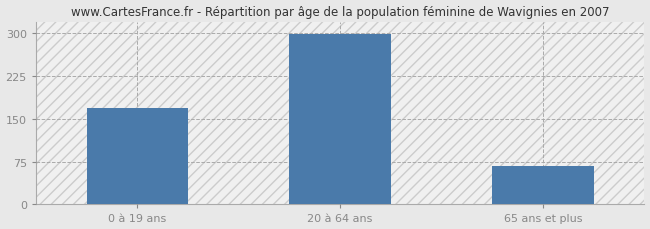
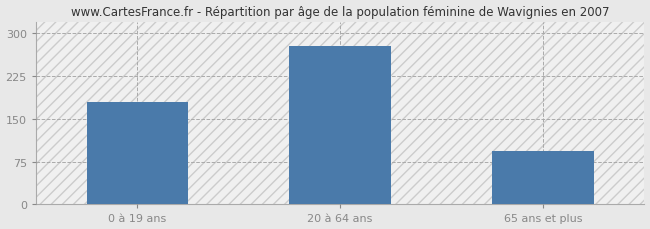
0 à 19 ans: 168 -> 180
20 à 64 ans: 298 -> 278
65 ans et plus: 68 -> 94
